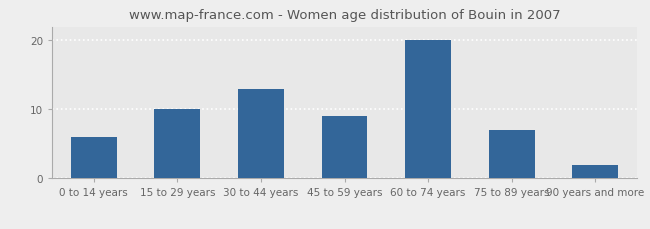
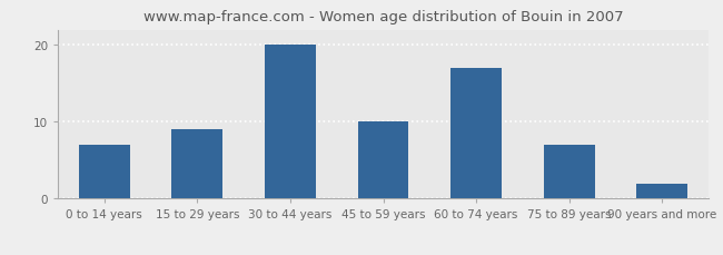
0 to 14 years: 6 -> 7
15 to 29 years: 10 -> 9
30 to 44 years: 13 -> 20
45 to 59 years: 9 -> 10
60 to 74 years: 20 -> 17
